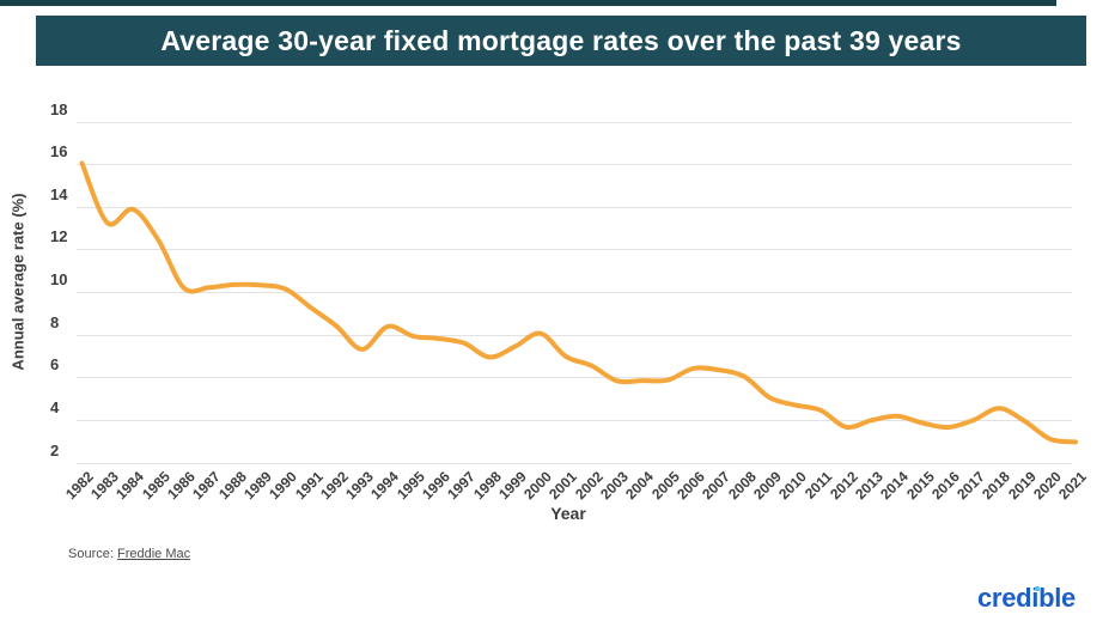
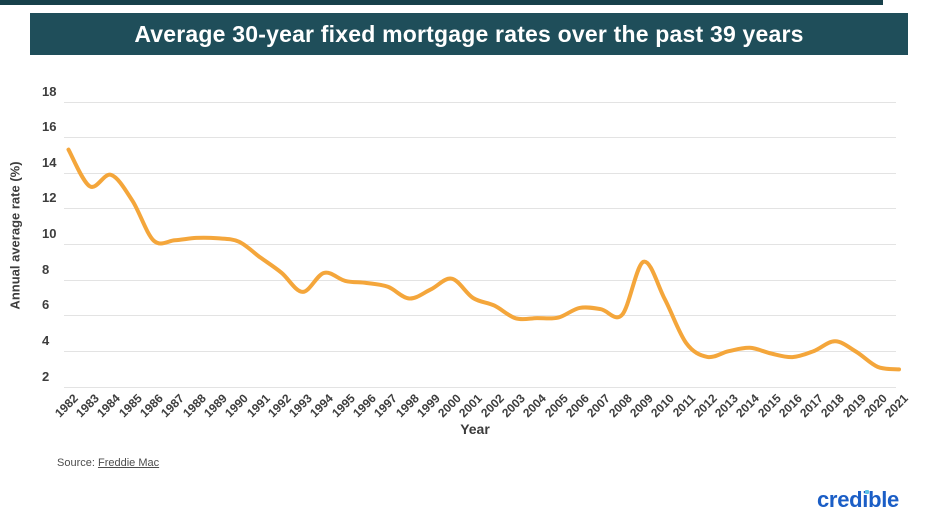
1982: 16.0 -> 15.3
2009: 5.0 -> 9.0
2010: 4.7 -> 6.9
